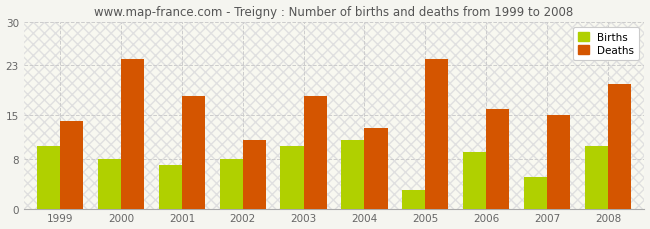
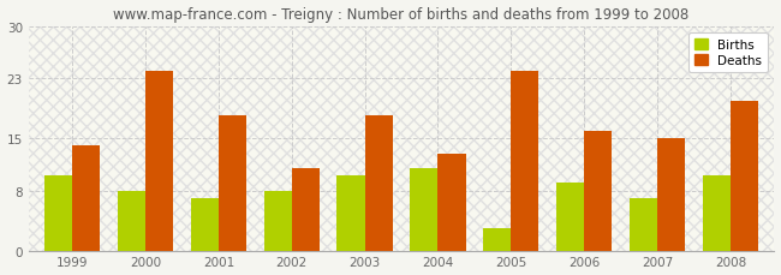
Births/2007: 5 -> 7
